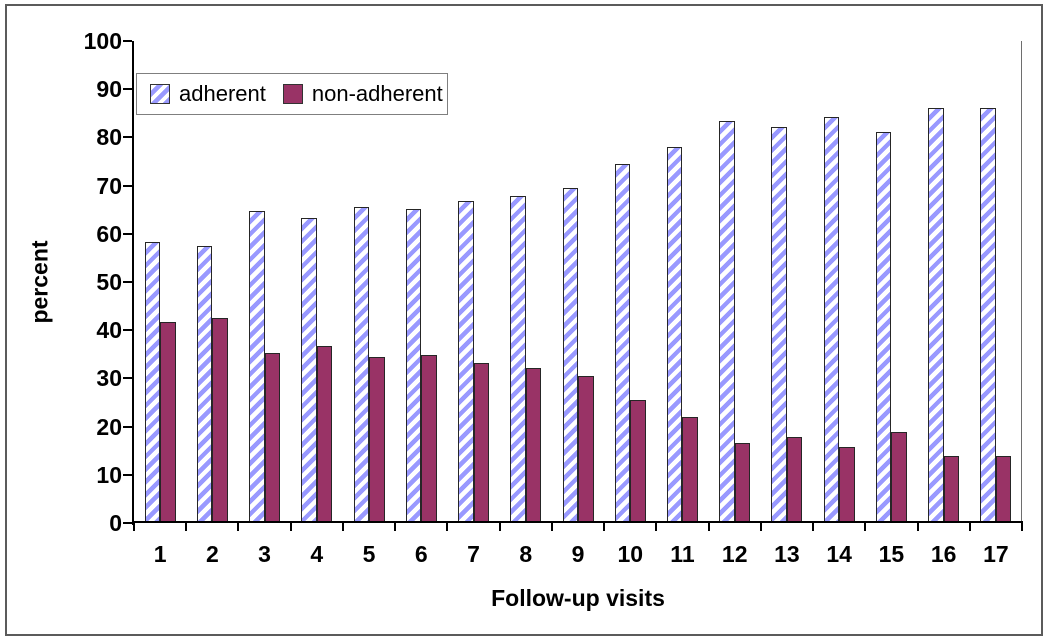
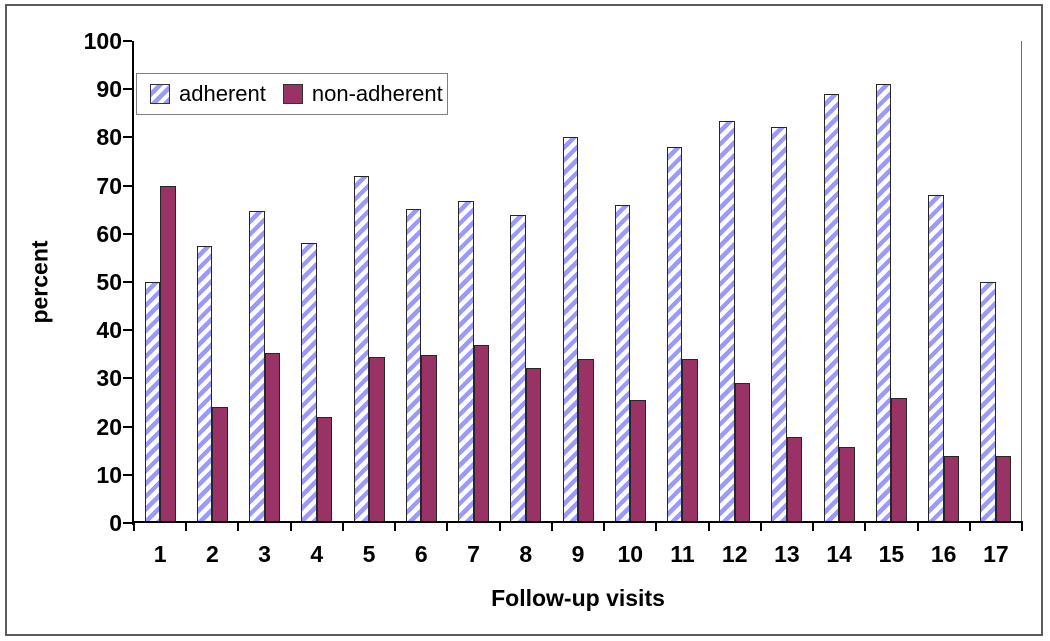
adherent/1: 58 -> 50
non-adherent/1: 42 -> 70
non-adherent/2: 42 -> 24
adherent/4: 63 -> 58
non-adherent/4: 37 -> 22
adherent/5: 66 -> 72
non-adherent/7: 33 -> 37
adherent/8: 68 -> 64
adherent/9: 70 -> 80
non-adherent/9: 30 -> 34
adherent/10: 74 -> 66
non-adherent/11: 22 -> 34
non-adherent/12: 16 -> 29
adherent/14: 84 -> 89
adherent/15: 81 -> 91
non-adherent/15: 19 -> 26
adherent/16: 86 -> 68
adherent/17: 86 -> 50
